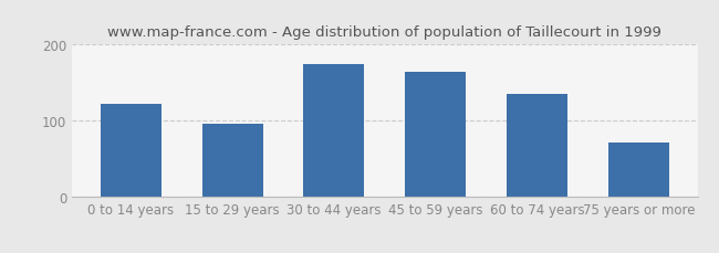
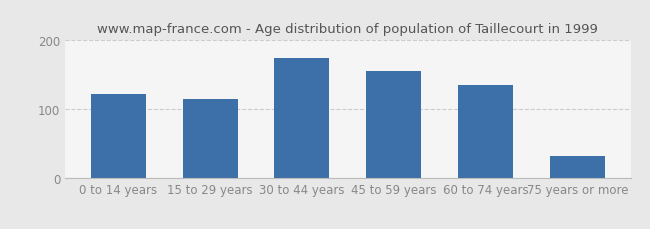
15 to 29 years: 96 -> 115
45 to 59 years: 164 -> 155
75 years or more: 72 -> 33
